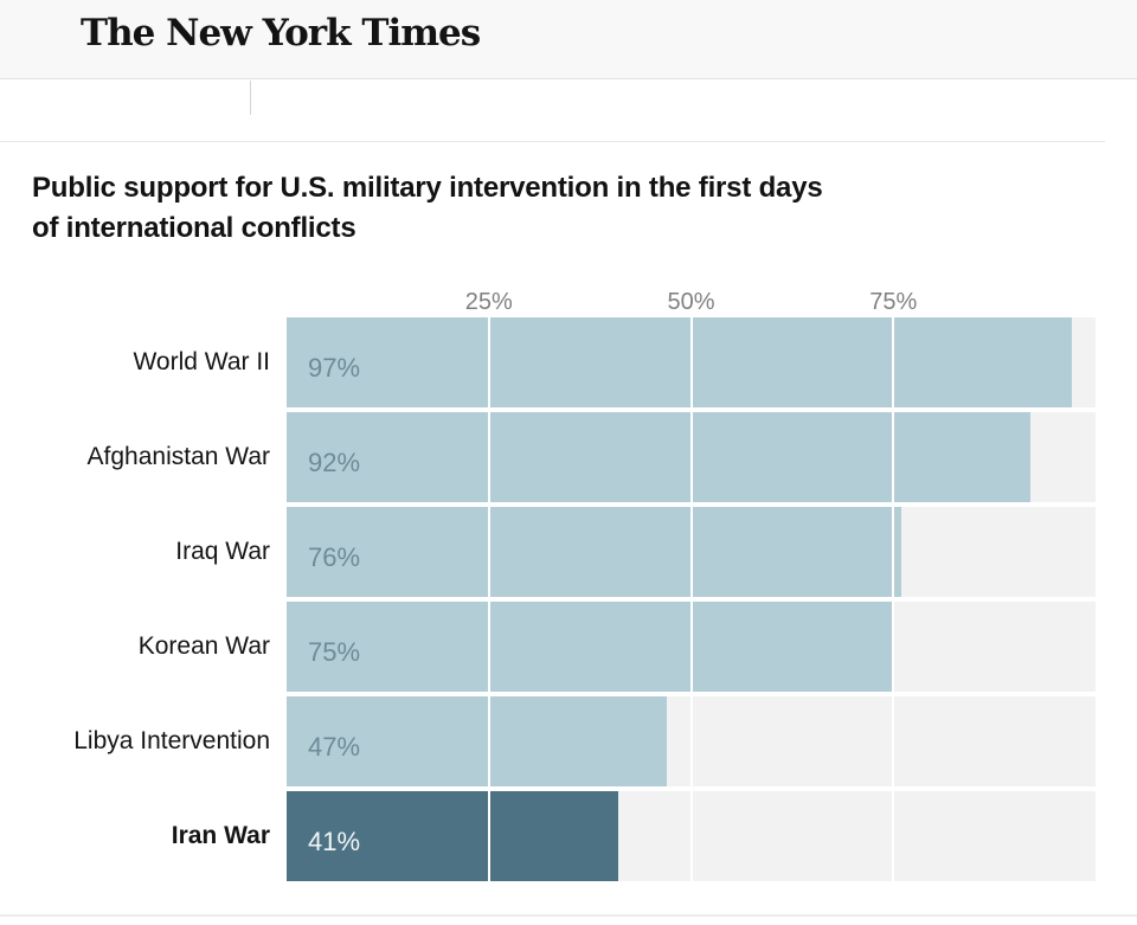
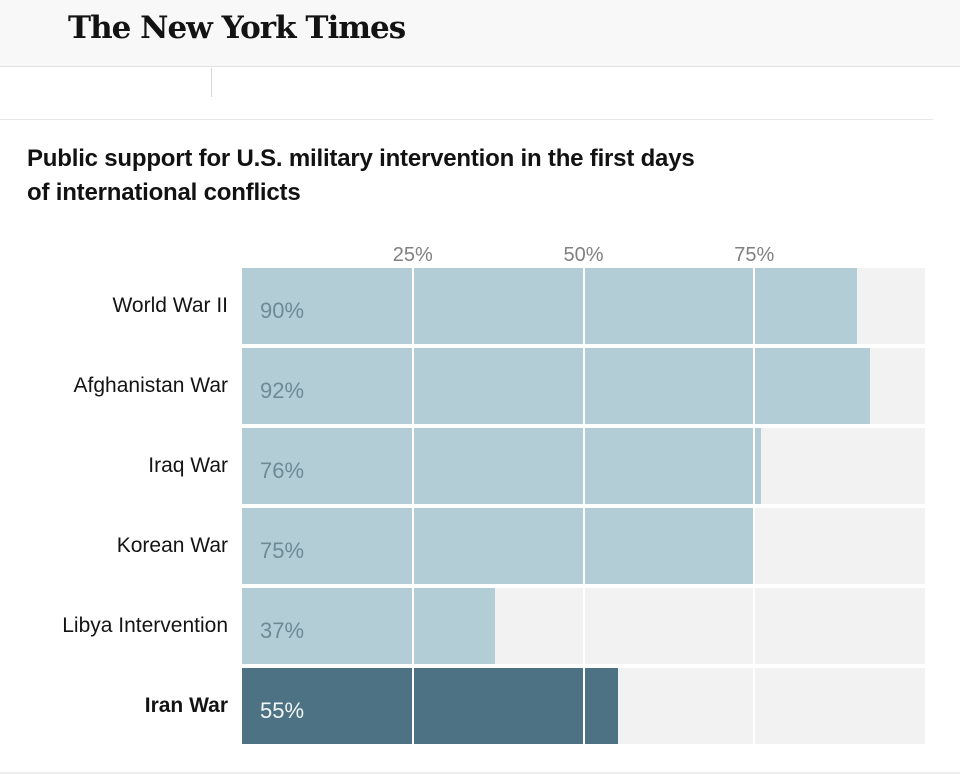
World War II: 97% -> 90%
Libya Intervention: 47% -> 37%
Iran War: 41% -> 55%
